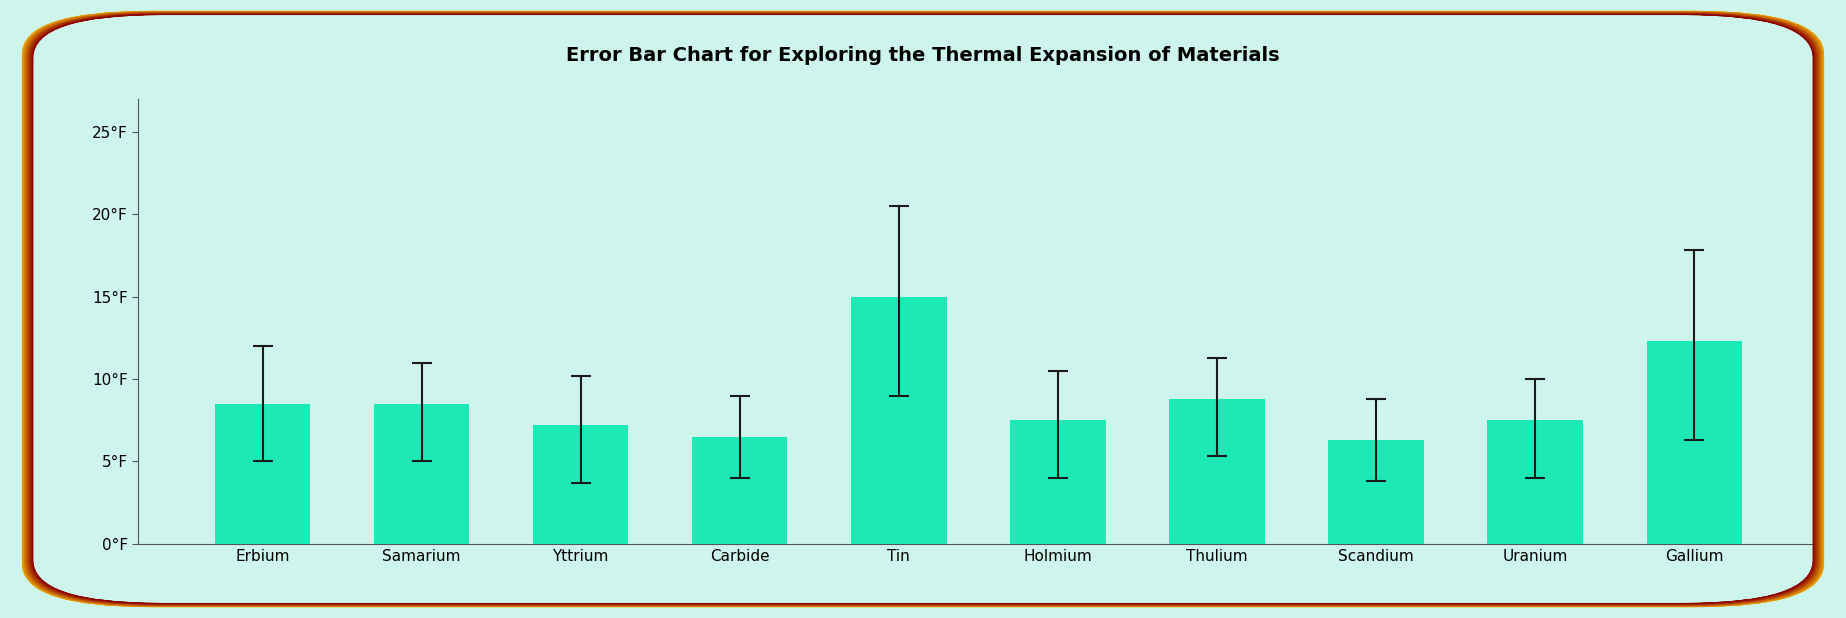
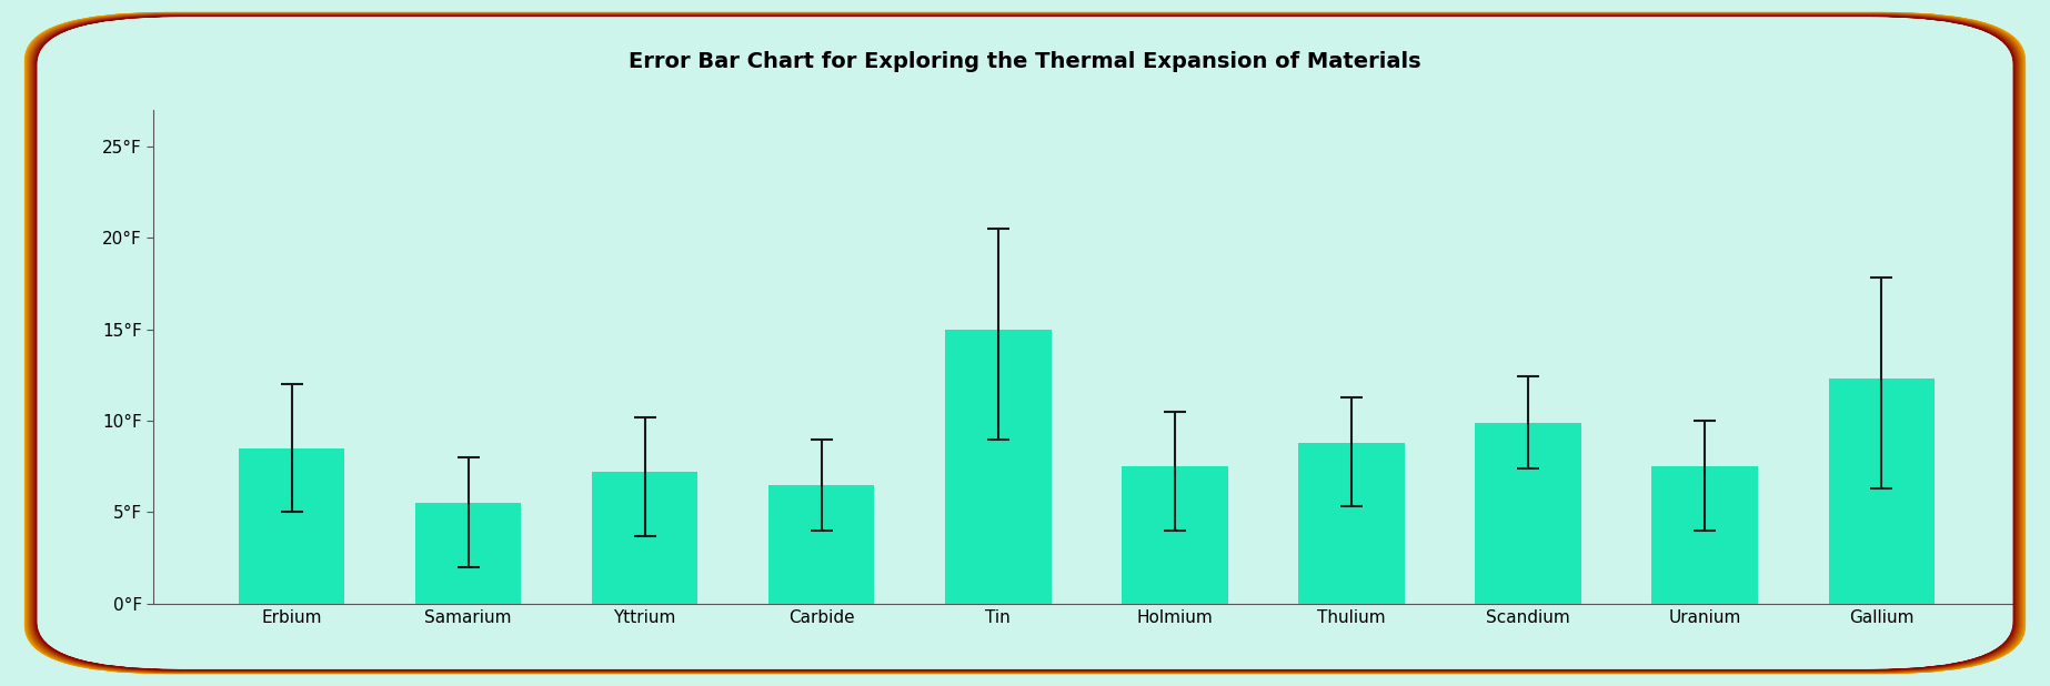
Samarium: 8.5°F -> 5.5°F
Scandium: 6.3°F -> 9.9°F
